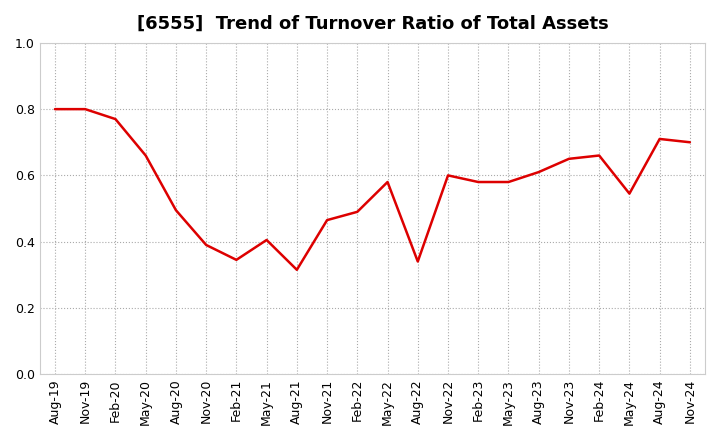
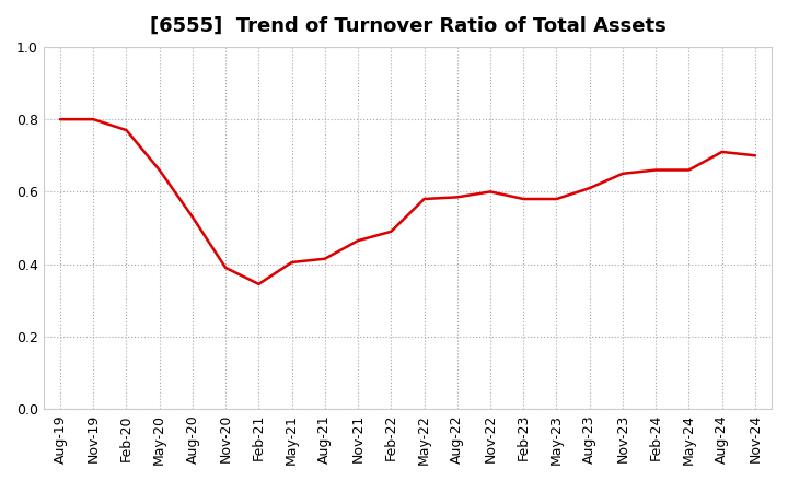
Aug-20: 0.495 -> 0.530
Aug-21: 0.315 -> 0.415
Aug-22: 0.340 -> 0.585
May-24: 0.545 -> 0.660
